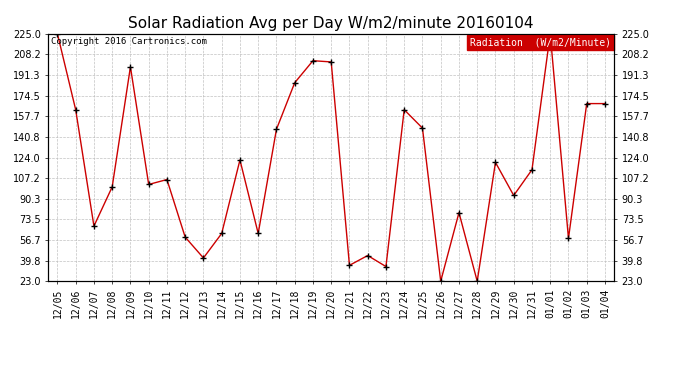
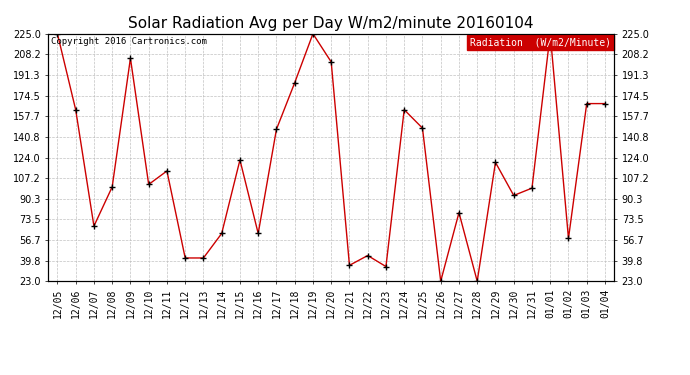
12/09: 198 -> 205
12/11: 106 -> 113
12/12: 59 -> 42
12/19: 203 -> 225
12/31: 114 -> 99
